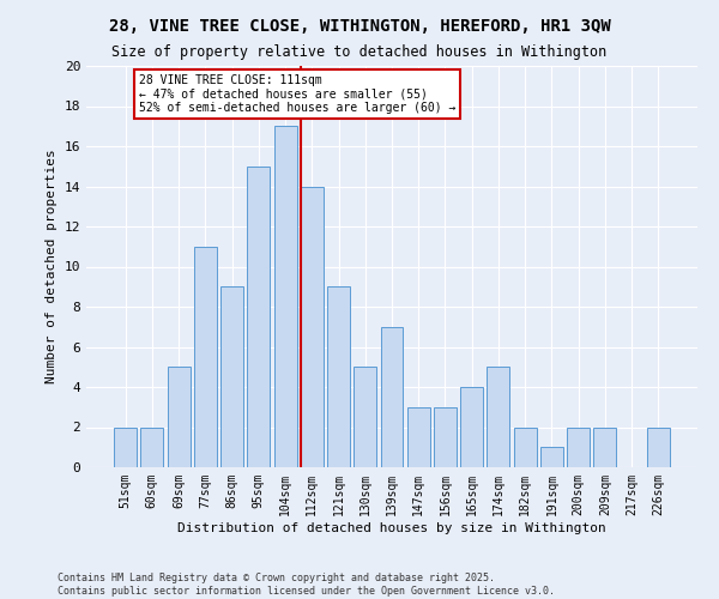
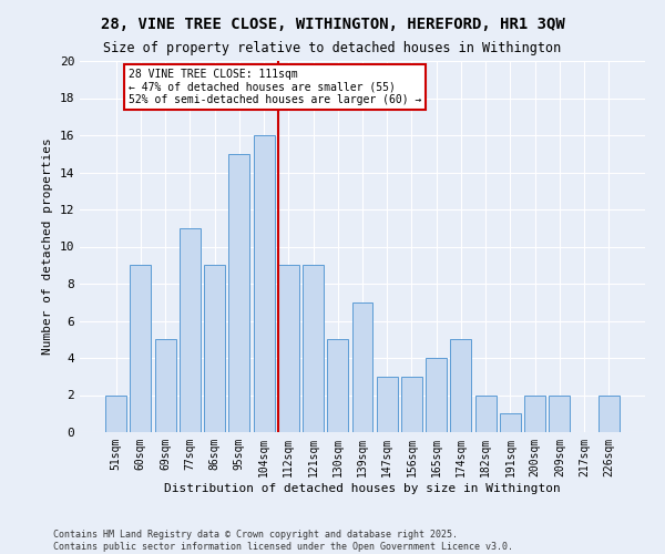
60sqm: 2 -> 9
104sqm: 17 -> 16
112sqm: 14 -> 9
